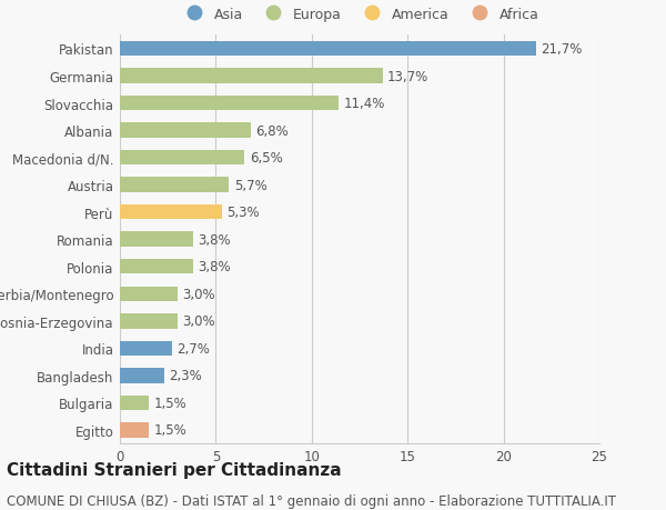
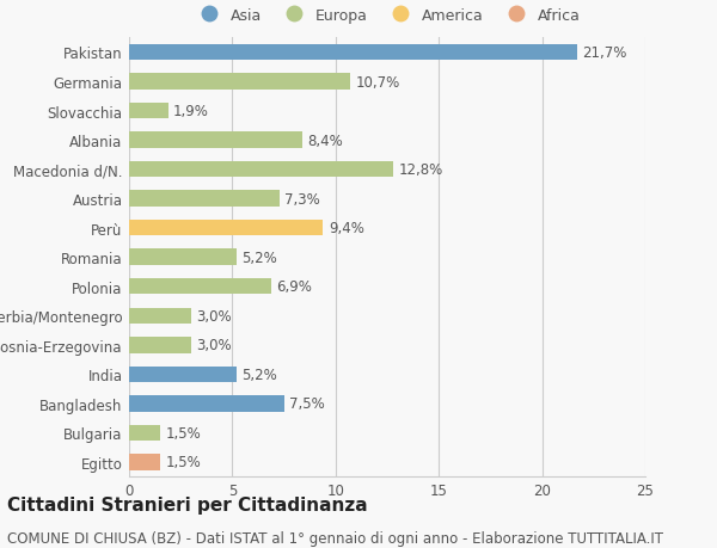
Germania: 13,7% -> 10,7%
Slovacchia: 11,4% -> 1,9%
Albania: 6,8% -> 8,4%
Macedonia d/N.: 6,5% -> 12,8%
Austria: 5,7% -> 7,3%
Perù: 5,3% -> 9,4%
Romania: 3,8% -> 5,2%
Polonia: 3,8% -> 6,9%
India: 2,7% -> 5,2%
Bangladesh: 2,3% -> 7,5%
